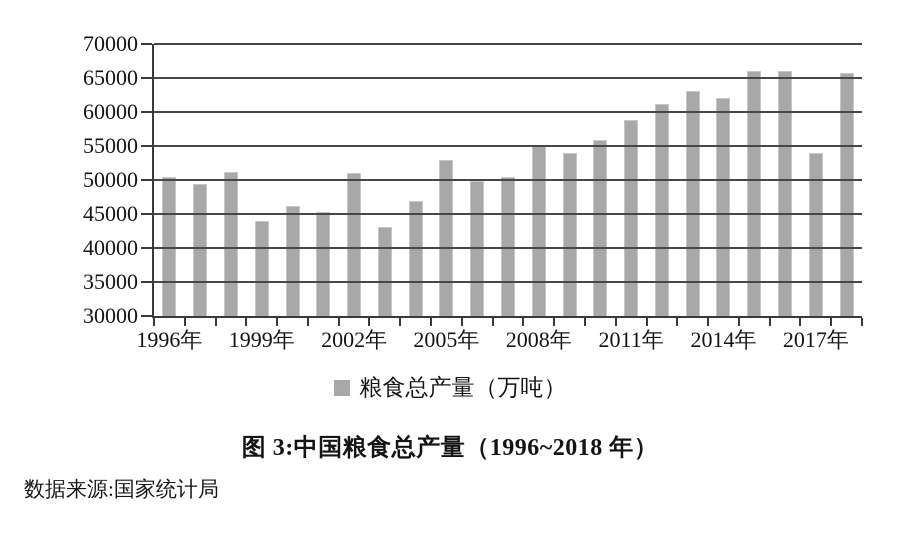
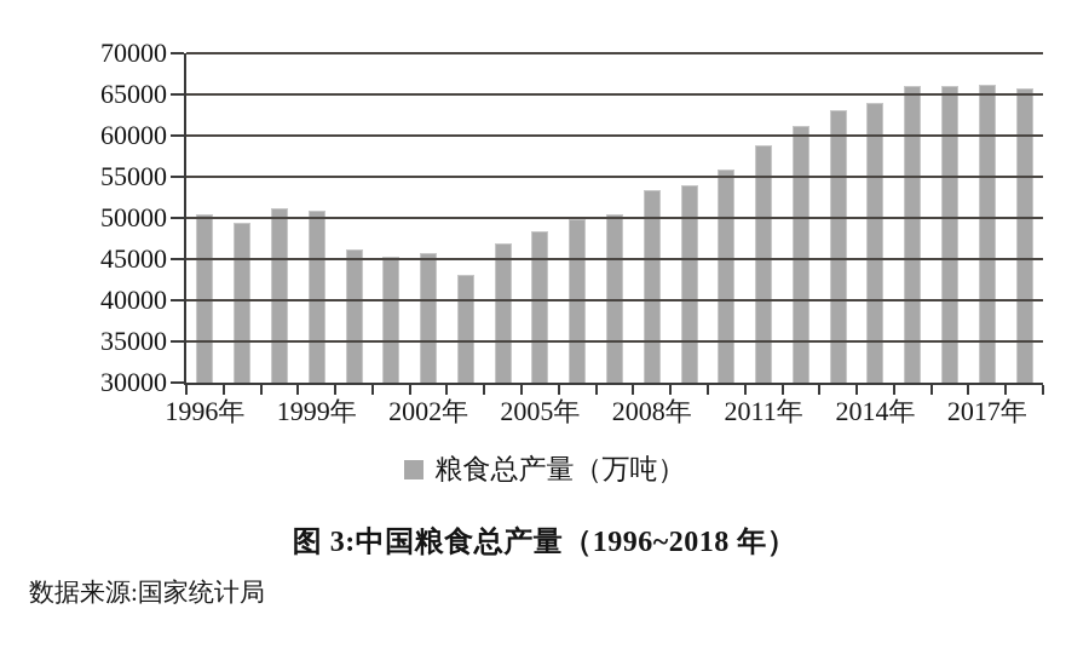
1999年: 44000 -> 51000
2002年: 51000 -> 46000
2005年: 53000 -> 48000
2008年: 55000 -> 53000
2014年: 62000 -> 64000
2017年: 54000 -> 66000
